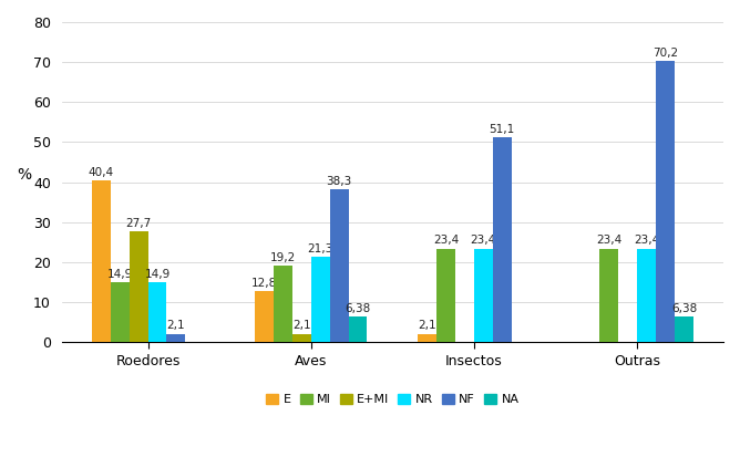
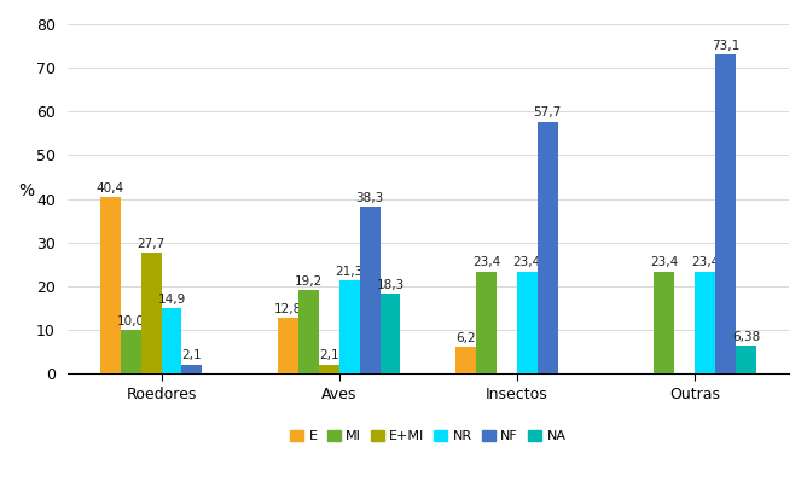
MI/Roedores: 14,9 -> 10,0
NA/Aves: 6,38 -> 18,3
E/Insectos: 2,1 -> 6,2
NF/Insectos: 51,1 -> 57,7
NF/Outras: 70,2 -> 73,1
